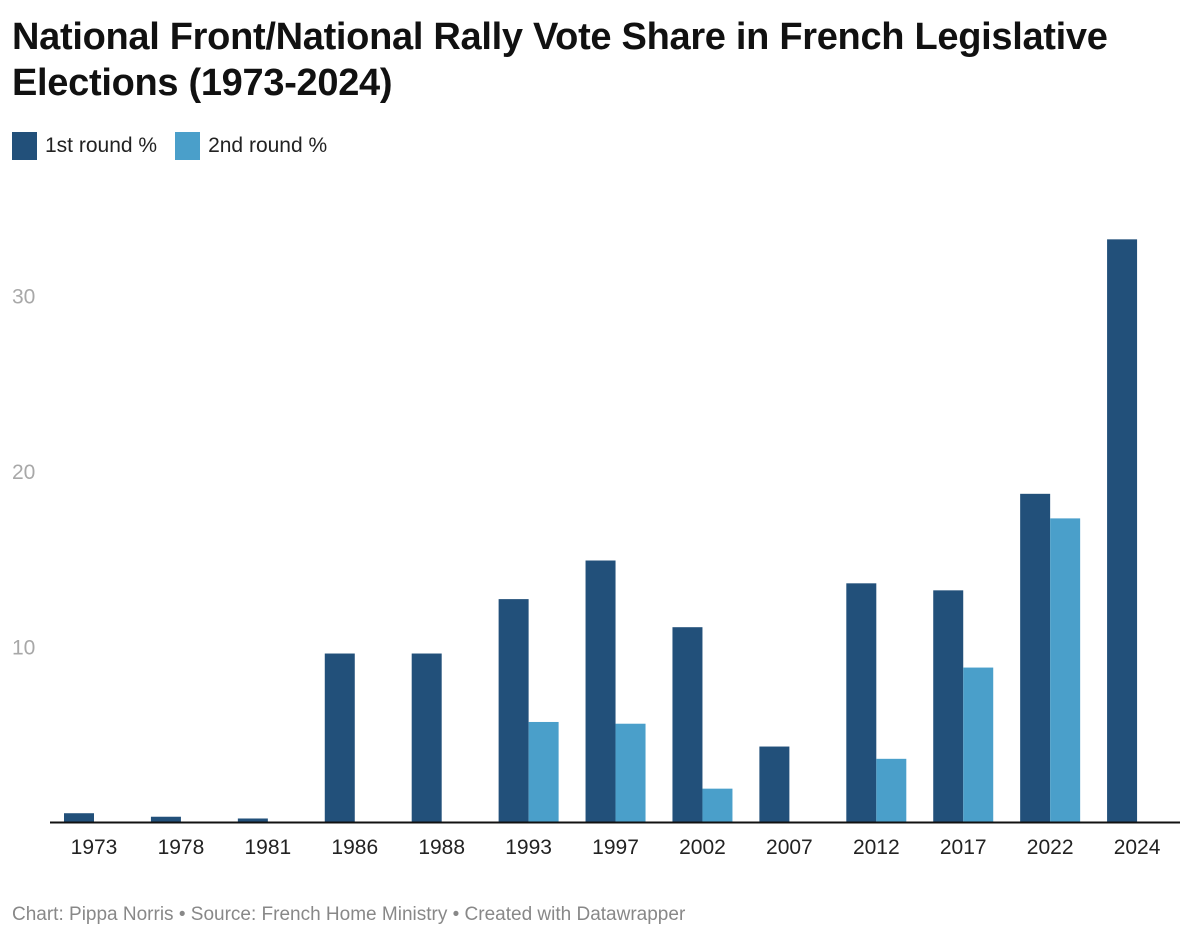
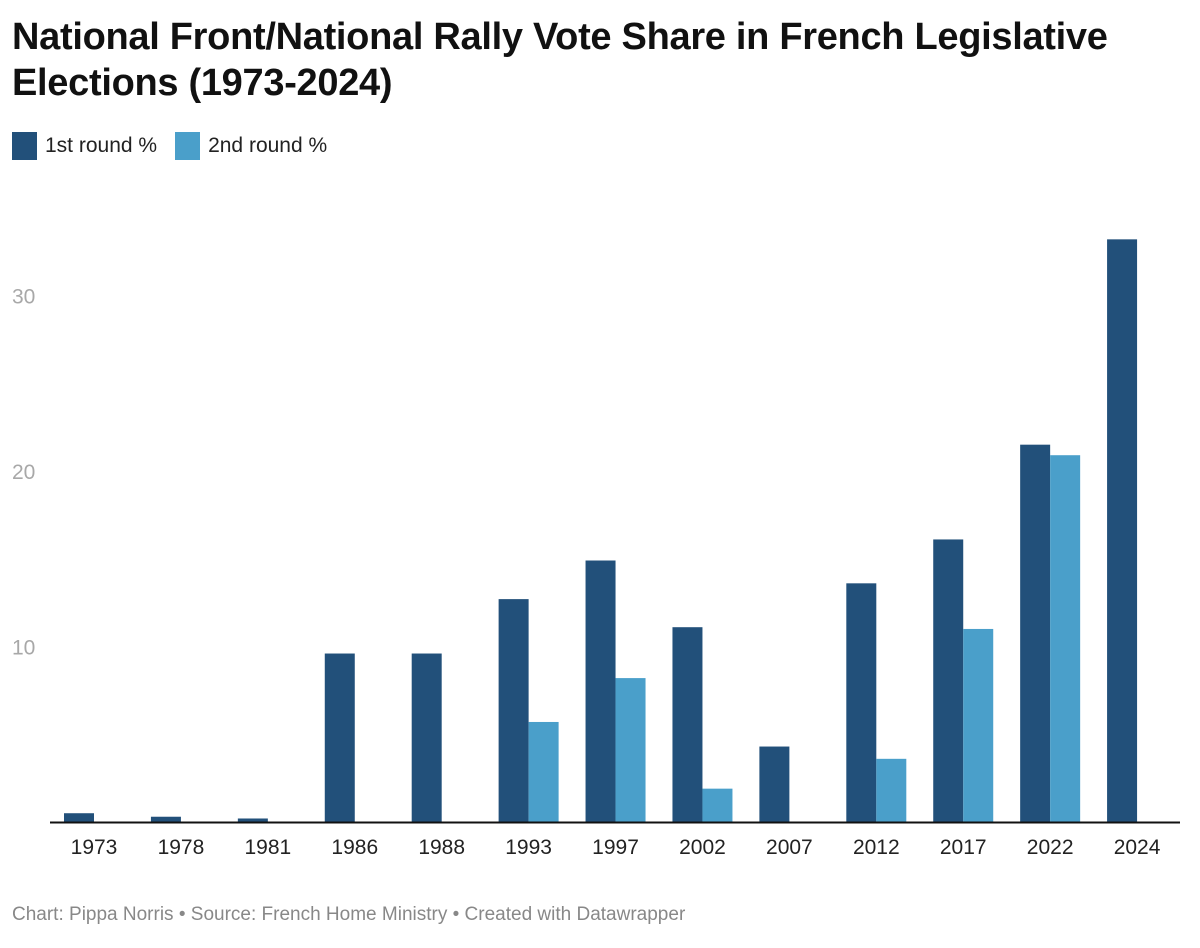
2nd round %/1997: 5.6 -> 8.2
1st round %/2017: 13.2 -> 16.1
2nd round %/2017: 8.8 -> 11.0
1st round %/2022: 18.7 -> 21.5
2nd round %/2022: 17.3 -> 20.9
